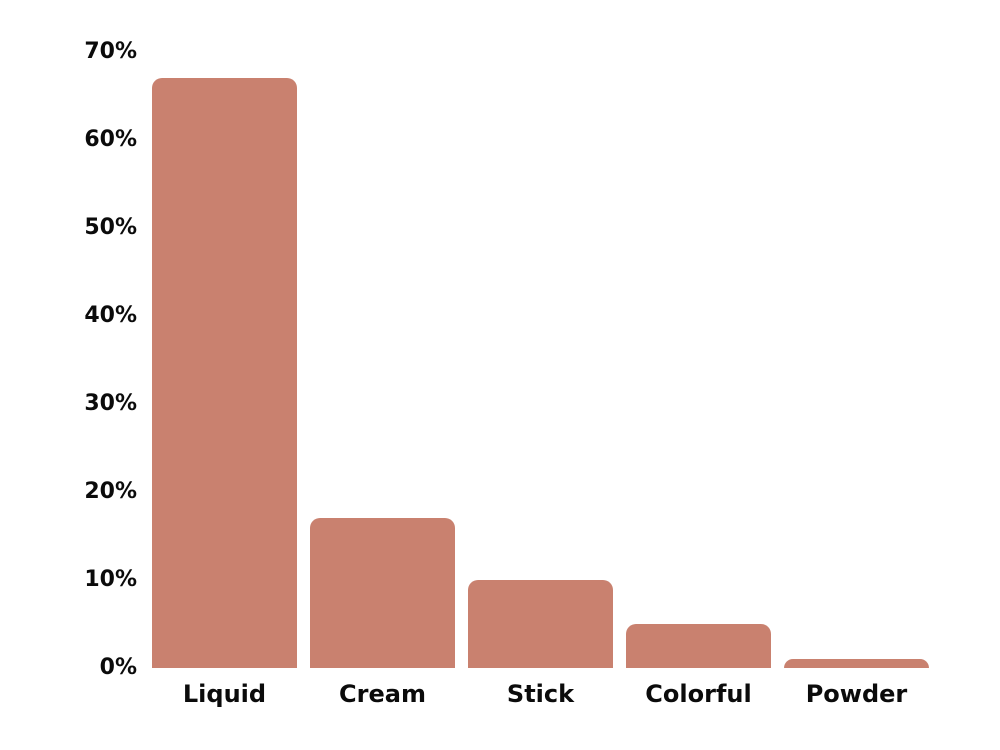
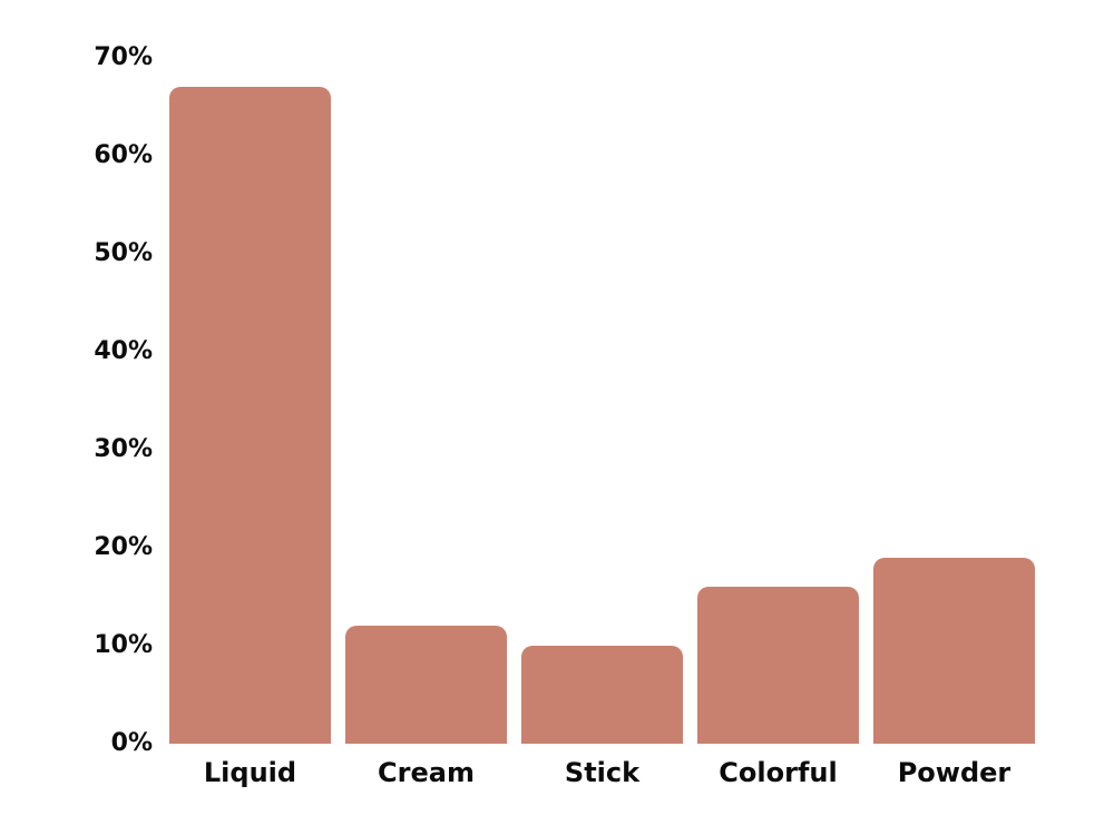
Cream: 17% -> 12%
Colorful: 5% -> 16%
Powder: 1% -> 19%
